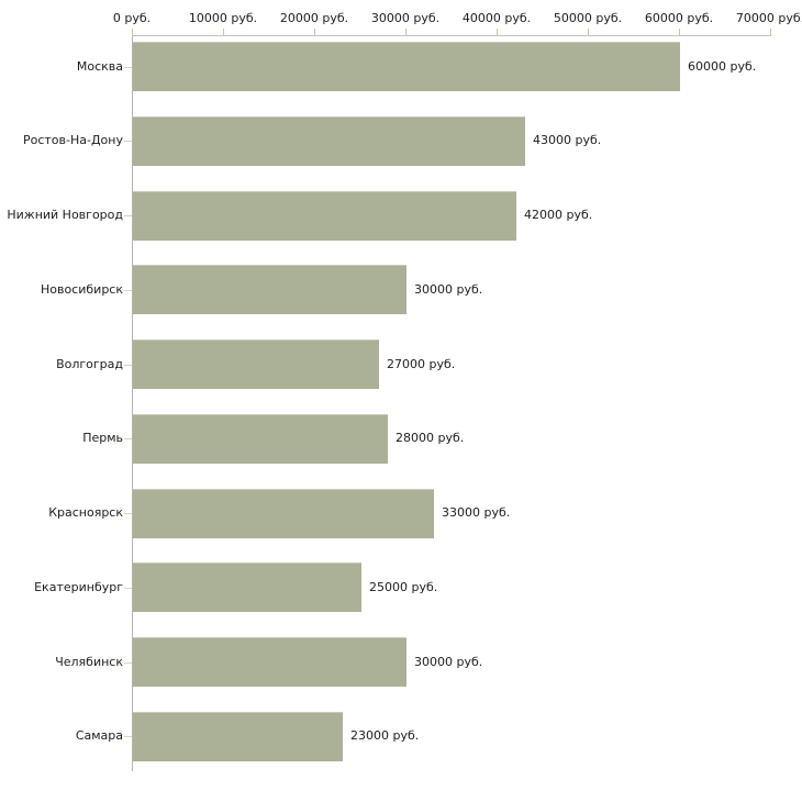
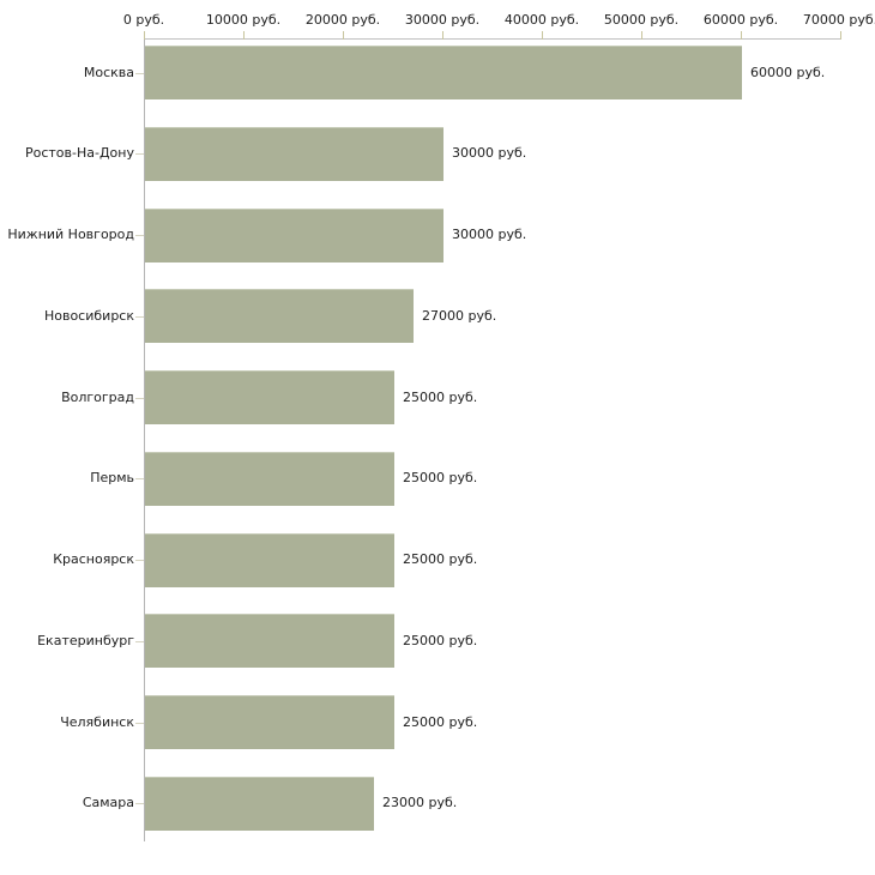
Ростов-На-Дону: 43000 -> 30000
Нижний Новгород: 42000 -> 30000
Новосибирск: 30000 -> 27000
Волгоград: 27000 -> 25000
Пермь: 28000 -> 25000
Красноярск: 33000 -> 25000
Челябинск: 30000 -> 25000
